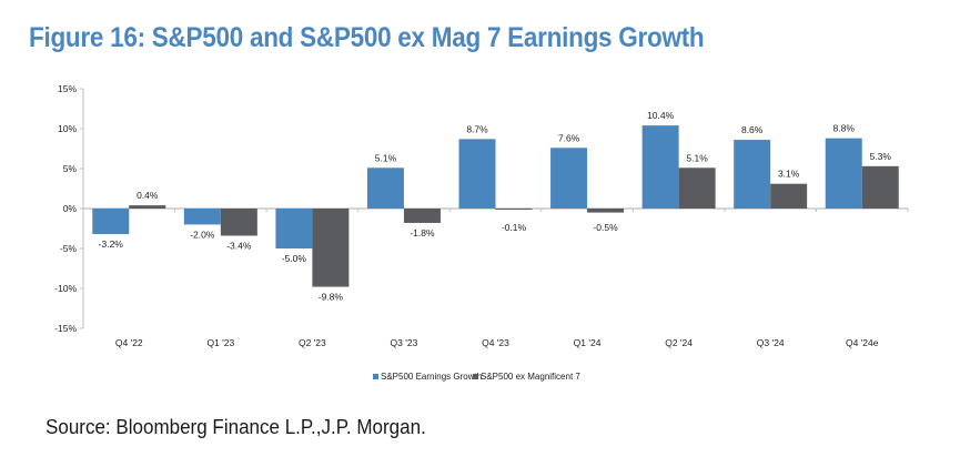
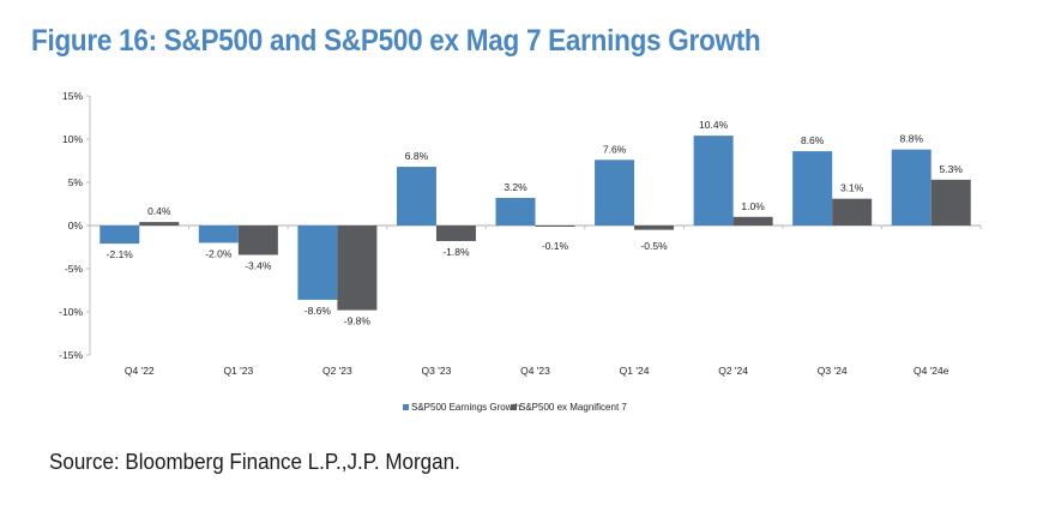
S&P500 Earnings Growth/Q4 '22: -3.2% -> -2.1%
S&P500 Earnings Growth/Q2 '23: -5.0% -> -8.6%
S&P500 Earnings Growth/Q3 '23: 5.1% -> 6.8%
S&P500 Earnings Growth/Q4 '23: 8.7% -> 3.2%
S&P500 ex Magnificent 7/Q2 '24: 5.1% -> 1.0%
